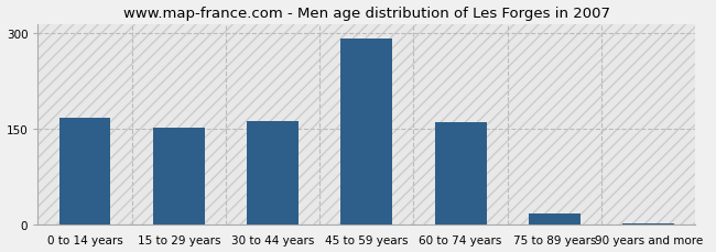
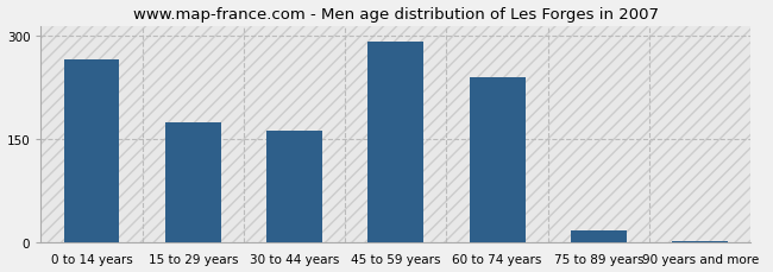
0 to 14 years: 168 -> 266
15 to 29 years: 152 -> 174
60 to 74 years: 161 -> 240
